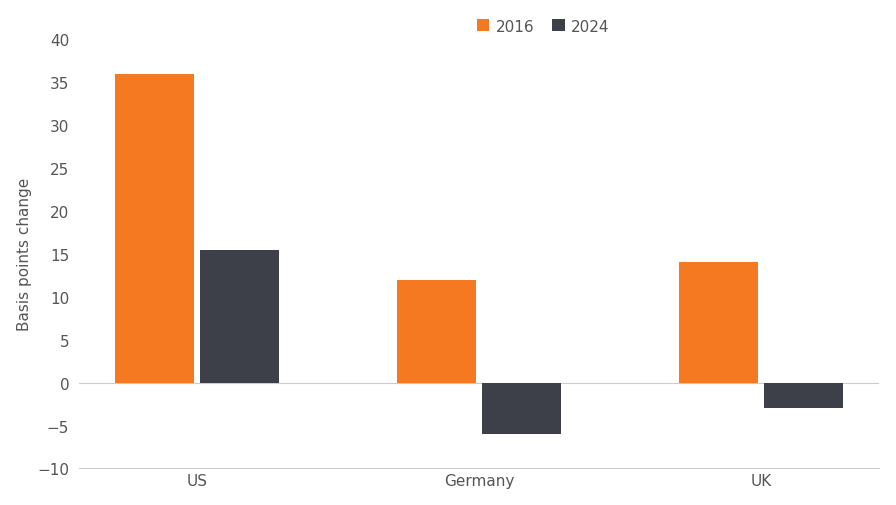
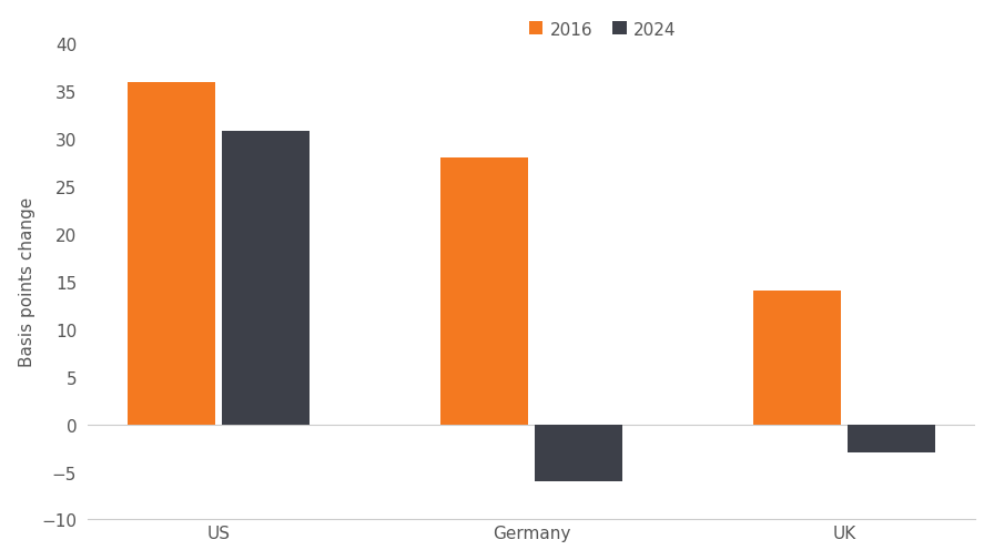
2024/US: 15.5 -> 30.8
2016/Germany: 12 -> 28
